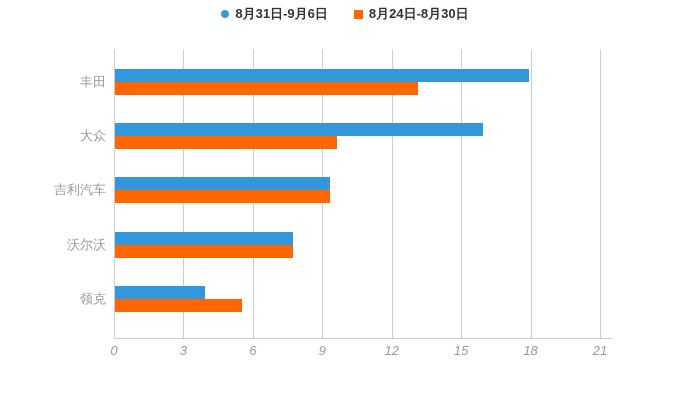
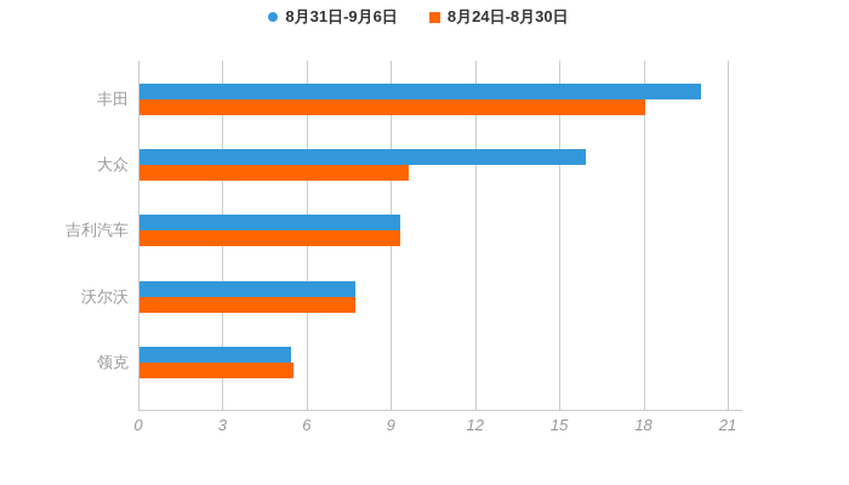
8月31日-9月6日/丰田: 17.9 -> 20.0
8月24日-8月30日/丰田: 13.1 -> 18.0
8月31日-9月6日/领克: 3.9 -> 5.4
